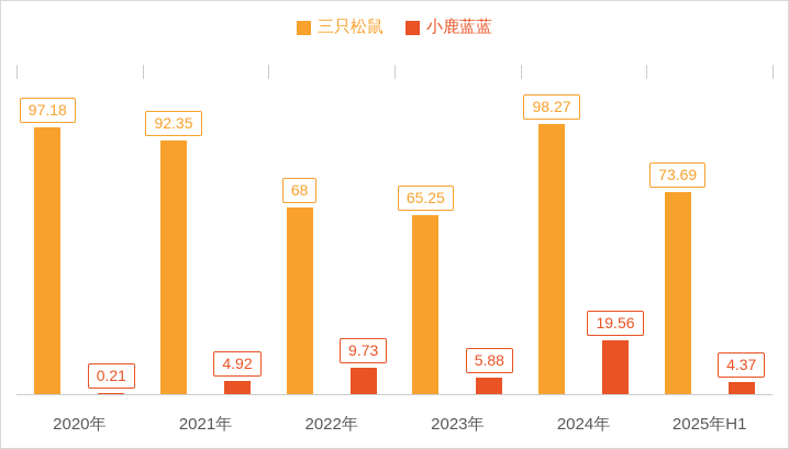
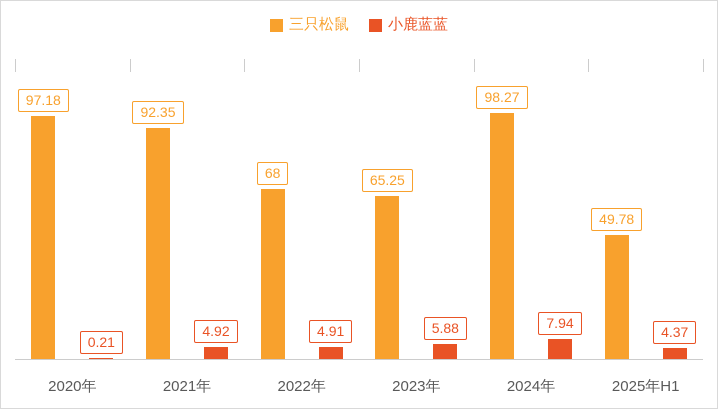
小鹿蓝蓝/2022年: 9.73 -> 4.91
小鹿蓝蓝/2024年: 19.56 -> 7.94
三只松鼠/2025年H1: 73.69 -> 49.78
